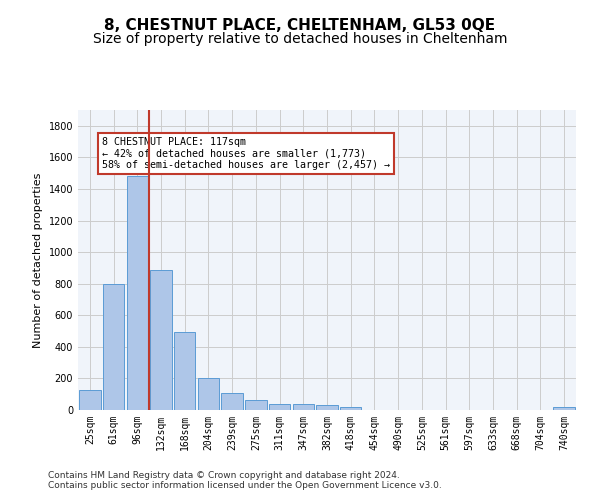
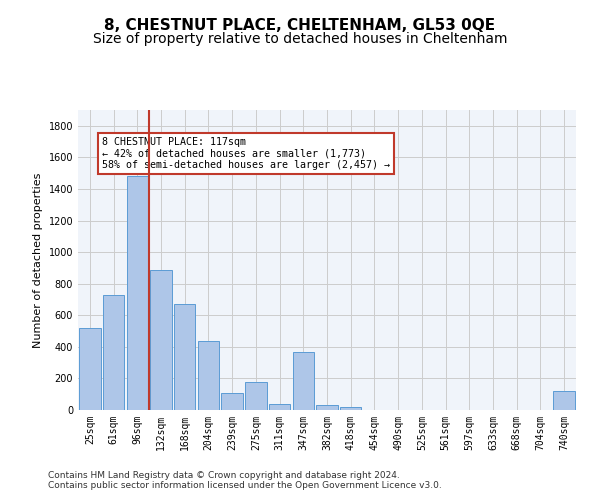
25sqm: 120 -> 520
61sqm: 800 -> 730
168sqm: 500 -> 670
204sqm: 200 -> 440
275sqm: 60 -> 180
347sqm: 40 -> 370
740sqm: 20 -> 120
